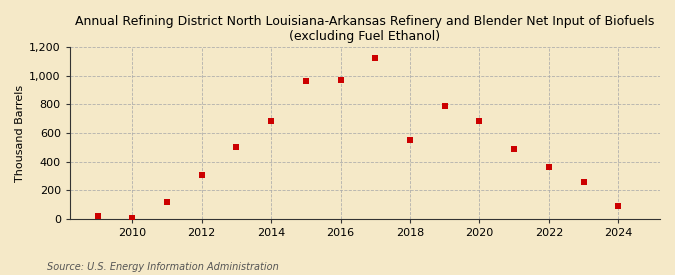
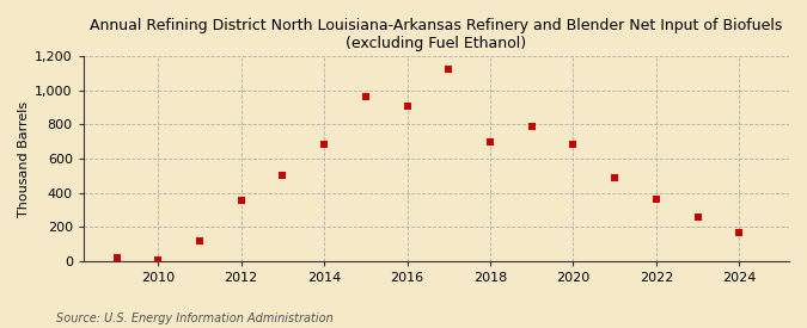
2012: 310 -> 360
2016: 970 -> 910
2018: 550 -> 700
2024: 90 -> 160
